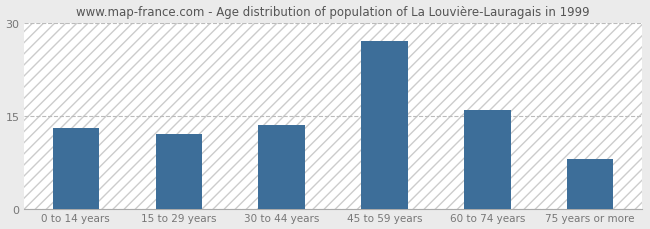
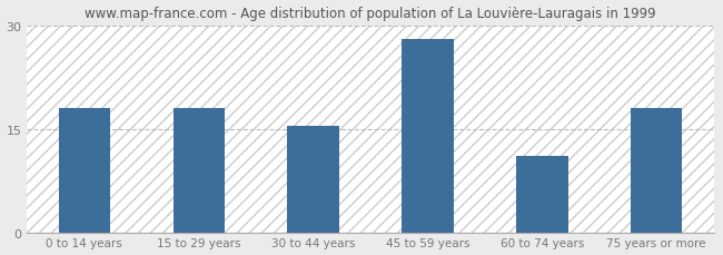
0 to 14 years: 13.0 -> 18.0
15 to 29 years: 12.0 -> 18.0
30 to 44 years: 13.5 -> 15.4
45 to 59 years: 27.0 -> 28.0
60 to 74 years: 16.0 -> 11.0
75 years or more: 8.0 -> 18.0
